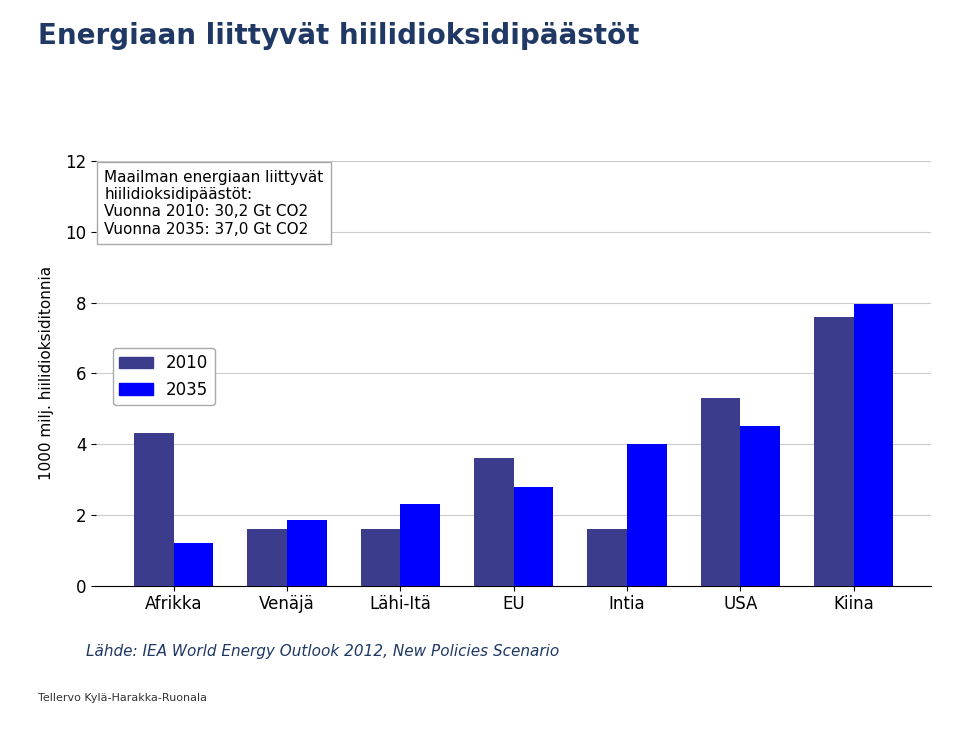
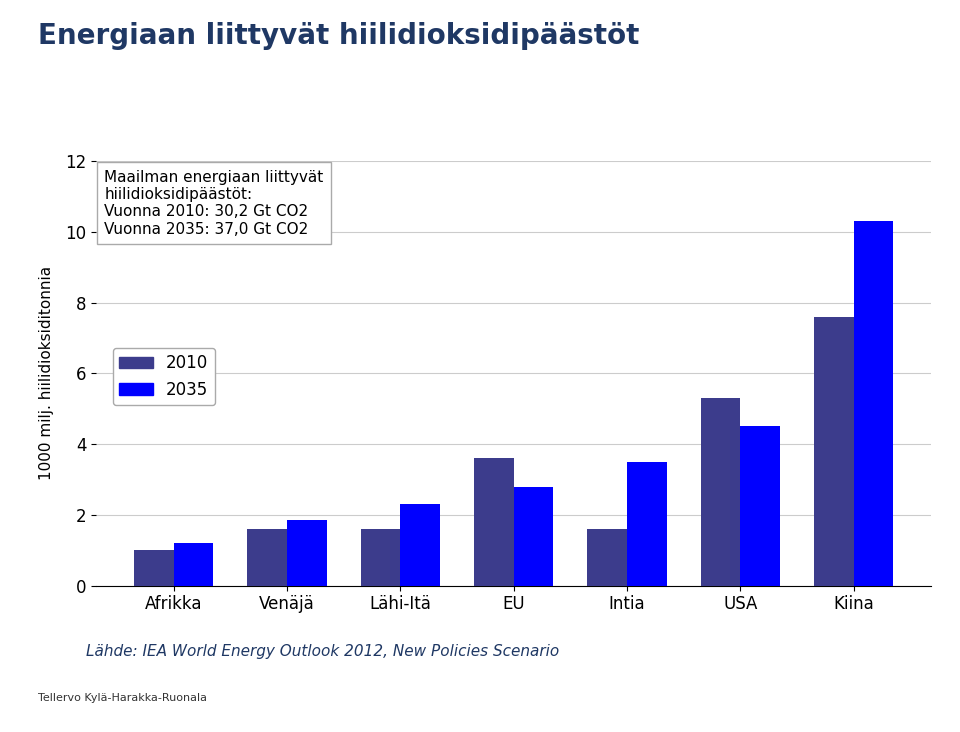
2010/Afrikka: 4.3 -> 1.0
2035/Intia: 4.00 -> 3.50
2035/Kiina: 7.95 -> 10.30
